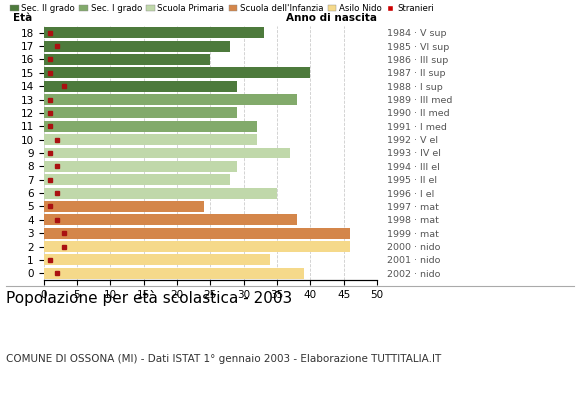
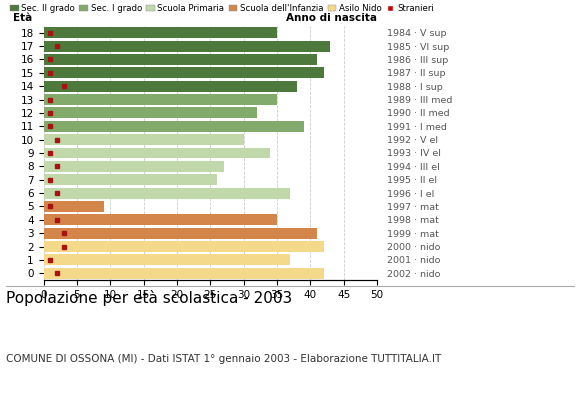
18: 33 -> 35
17: 28 -> 43
16: 25 -> 41
15: 40 -> 42
14: 29 -> 38
13: 38 -> 35
12: 29 -> 32
11: 32 -> 39
10: 32 -> 30
9: 37 -> 34
8: 29 -> 27
7: 28 -> 26
6: 35 -> 37
5: 24 -> 9
4: 38 -> 35
3: 46 -> 41
2: 46 -> 42
1: 34 -> 37
0: 39 -> 42
